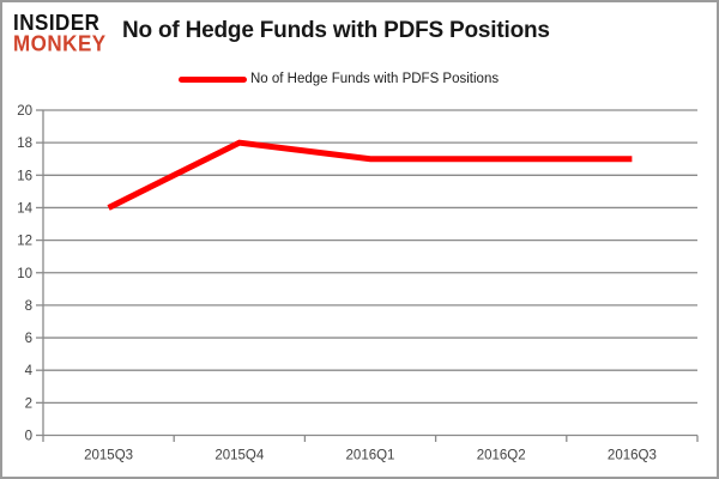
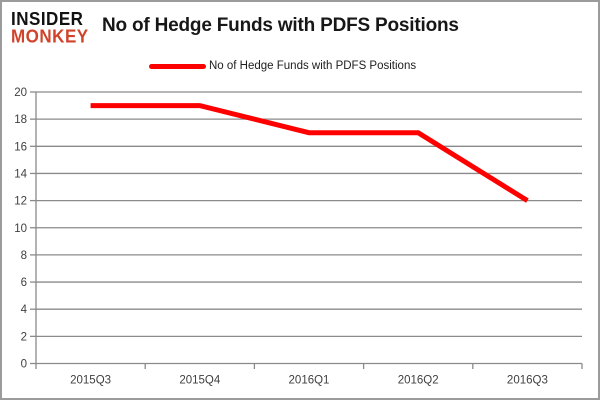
2015Q3: 14 -> 19
2015Q4: 18 -> 19
2016Q3: 17 -> 12
